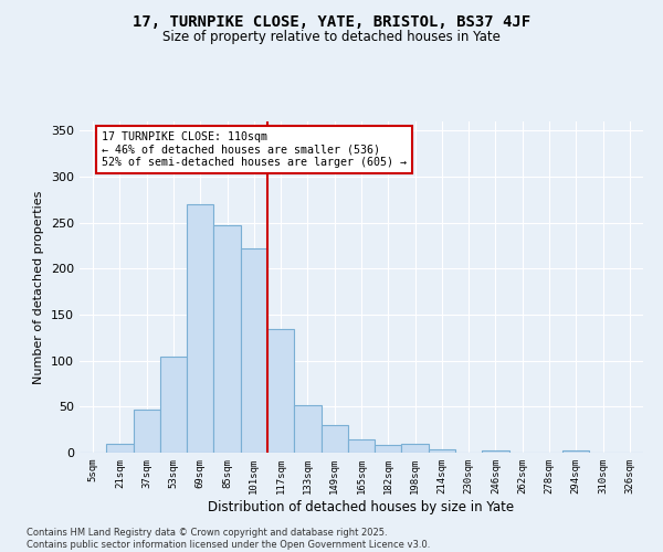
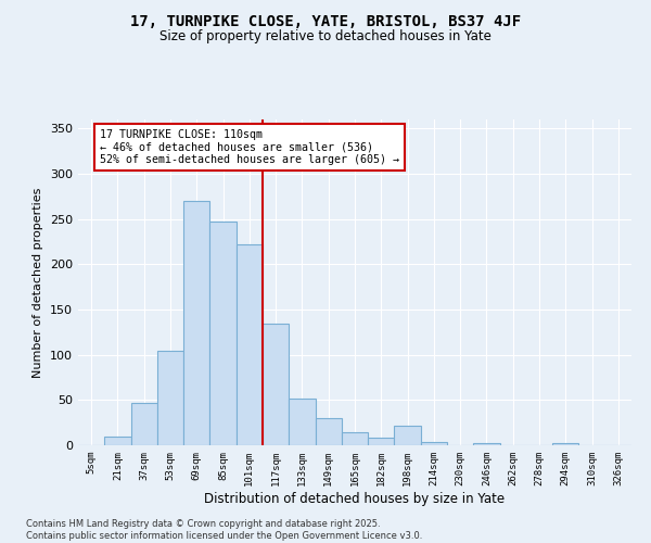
198sqm: 10 -> 22
